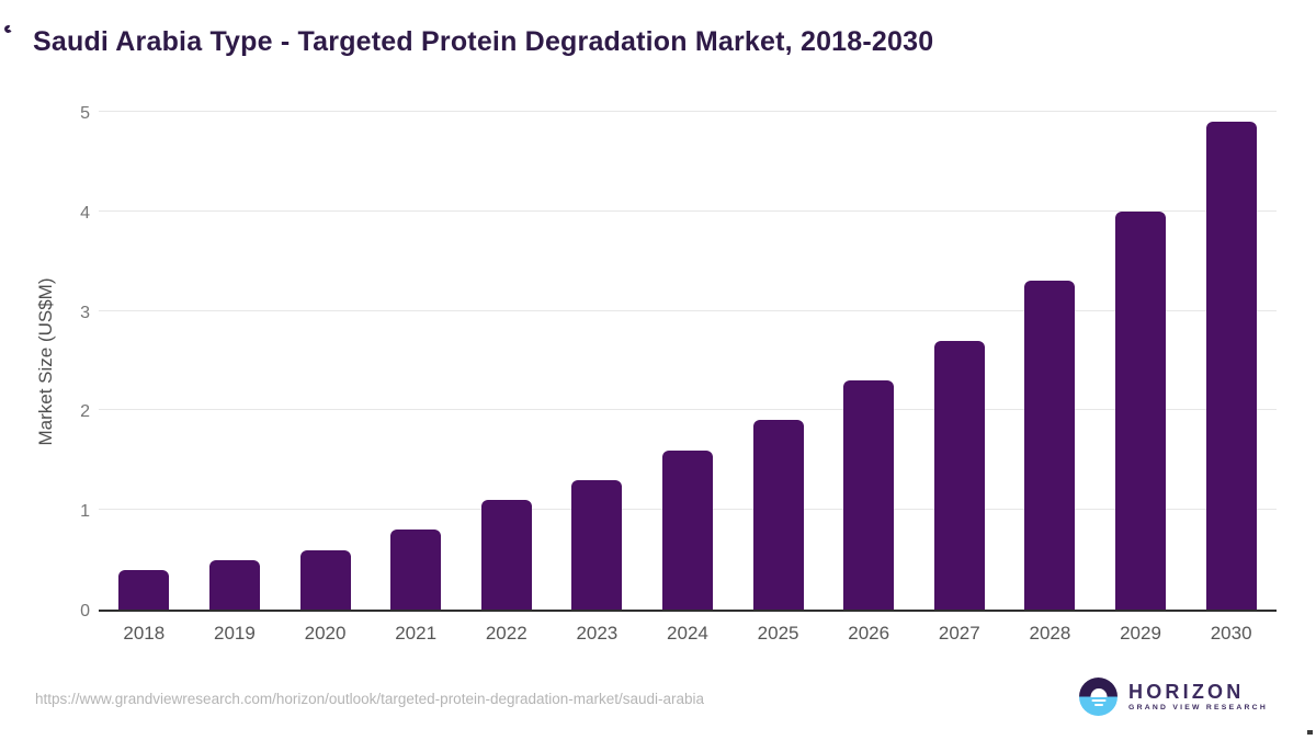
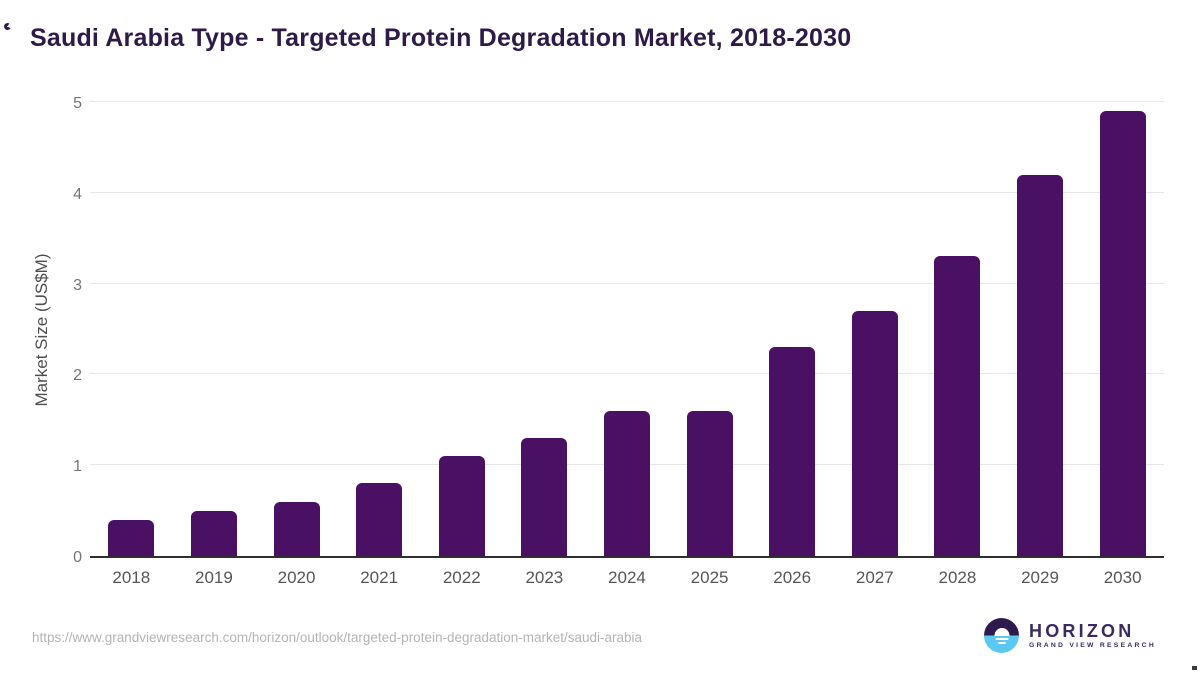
2025: 1.9 -> 1.6
2029: 4.0 -> 4.2
